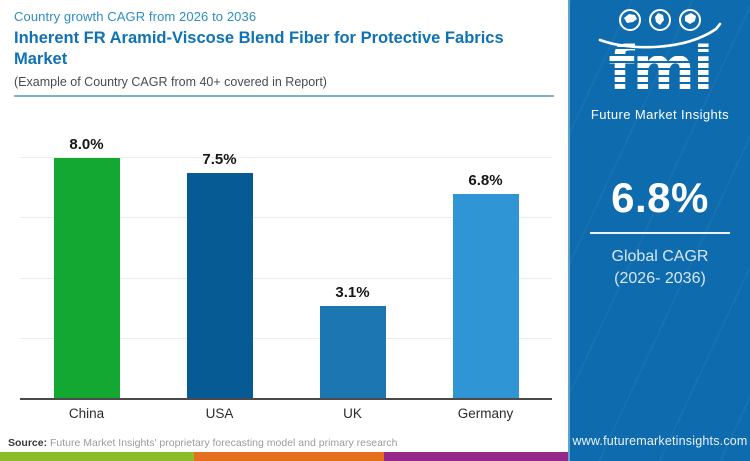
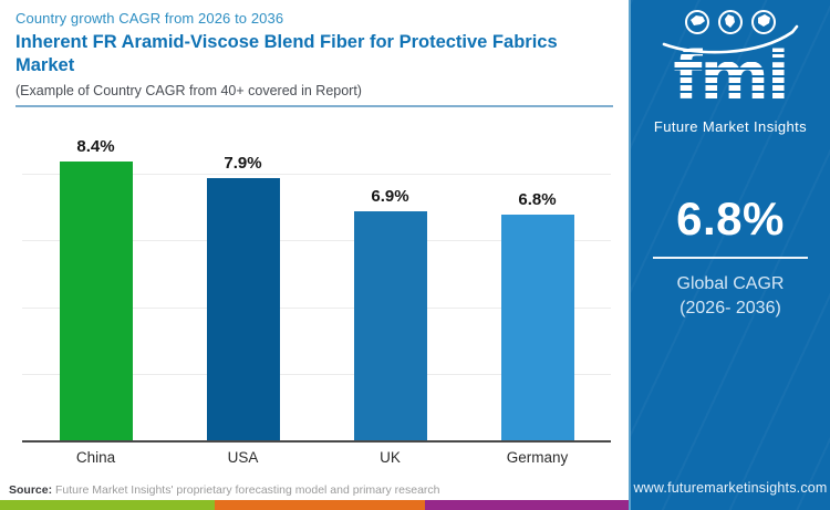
China: 8.0% -> 8.4%
USA: 7.5% -> 7.9%
UK: 3.1% -> 6.9%
